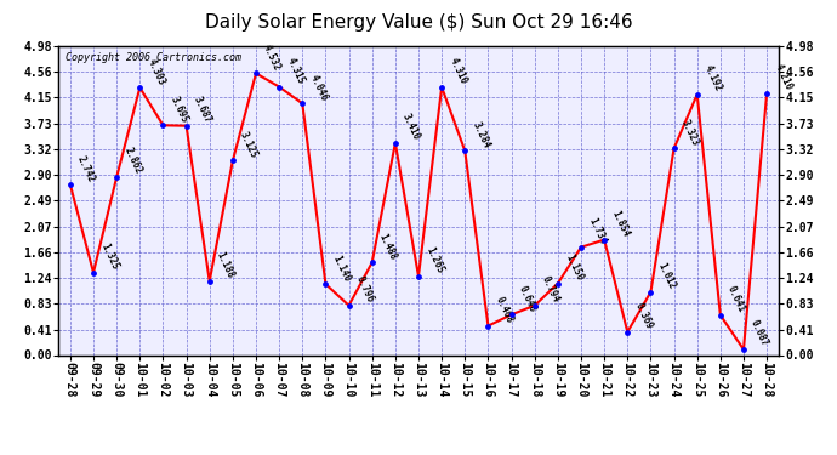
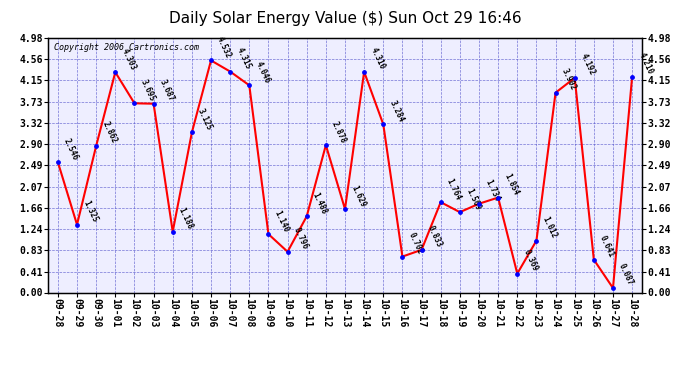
09-28: 2.742 -> 2.546
10-12: 3.410 -> 2.878
10-13: 1.265 -> 1.629
10-16: 0.468 -> 0.702
10-17: 0.648 -> 0.833
10-18: 0.794 -> 1.764
10-19: 1.150 -> 1.569
10-24: 3.323 -> 3.902
